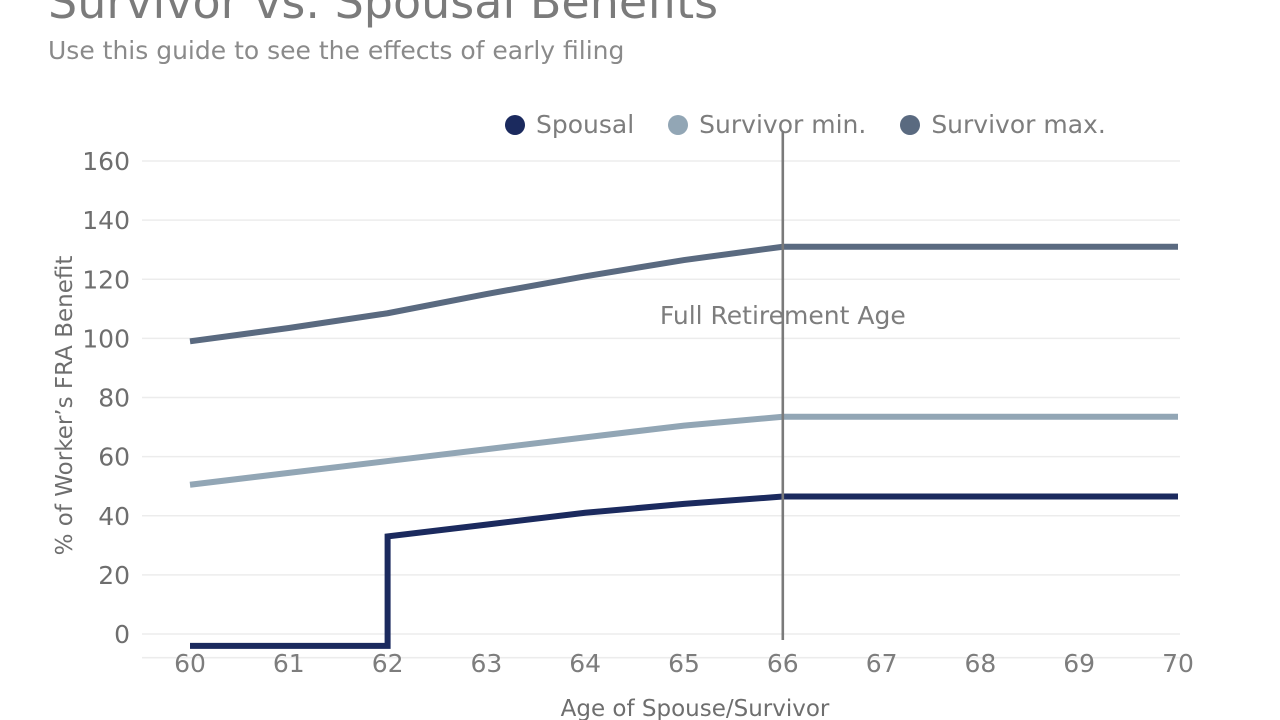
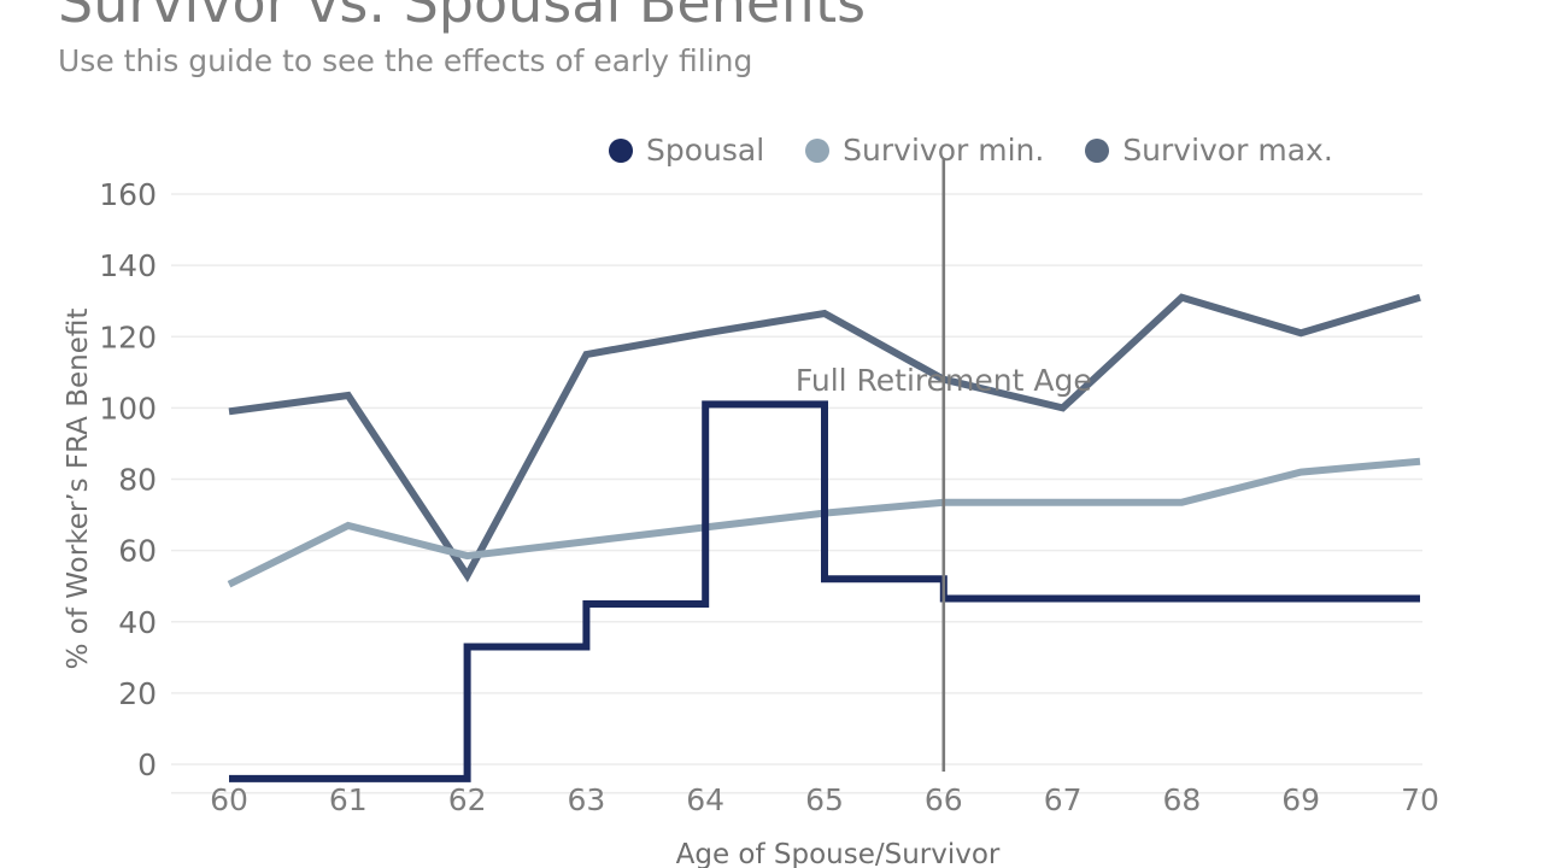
Survivor min./61: 54 -> 67
Survivor max./62: 108 -> 53
Spousal/63: 37 -> 45
Spousal/64: 41 -> 101
Spousal/65: 44 -> 52
Survivor max./66: 131 -> 108
Survivor max./67: 131 -> 100
Survivor min./69: 74 -> 82
Survivor max./69: 131 -> 121
Survivor min./70: 74 -> 85
